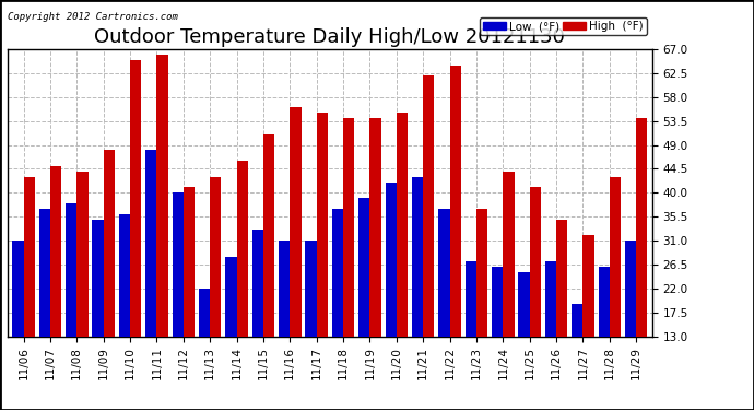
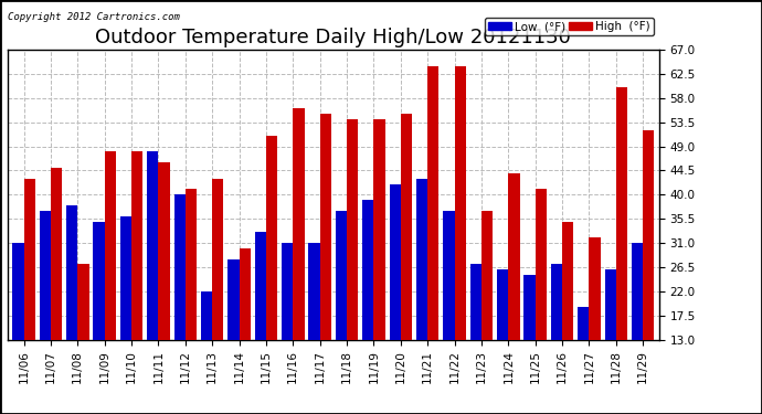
High (°F)/11/08: 44 -> 27
High (°F)/11/10: 65 -> 48
High (°F)/11/11: 66 -> 46
High (°F)/11/14: 46 -> 30
High (°F)/11/21: 62 -> 64
High (°F)/11/28: 43 -> 60
High (°F)/11/29: 54 -> 52
